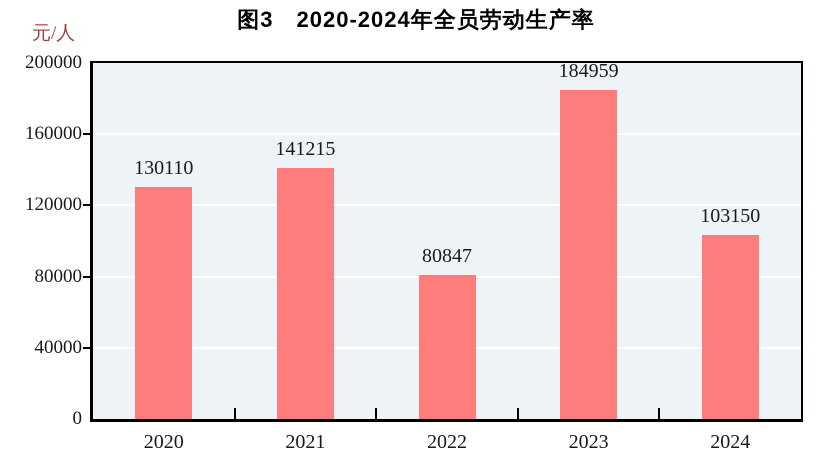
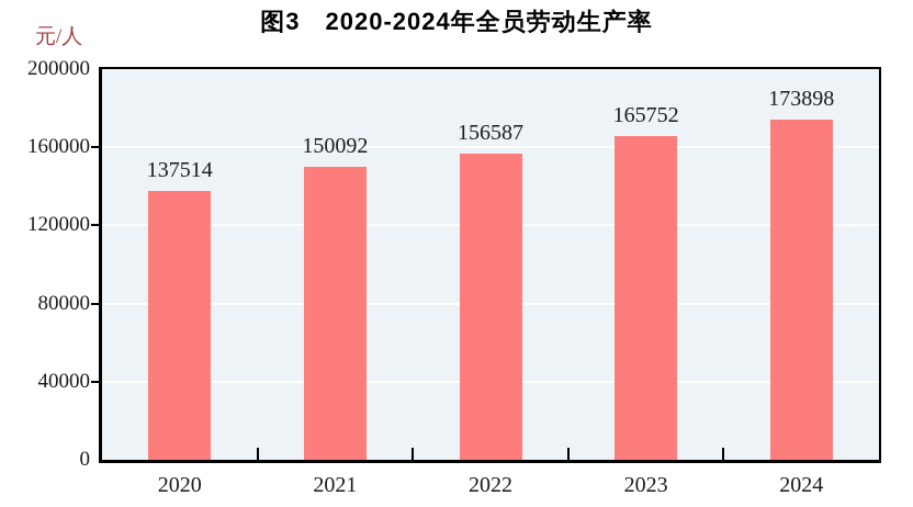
2020: 130110 -> 137514
2021: 141215 -> 150092
2022: 80847 -> 156587
2023: 184959 -> 165752
2024: 103150 -> 173898
